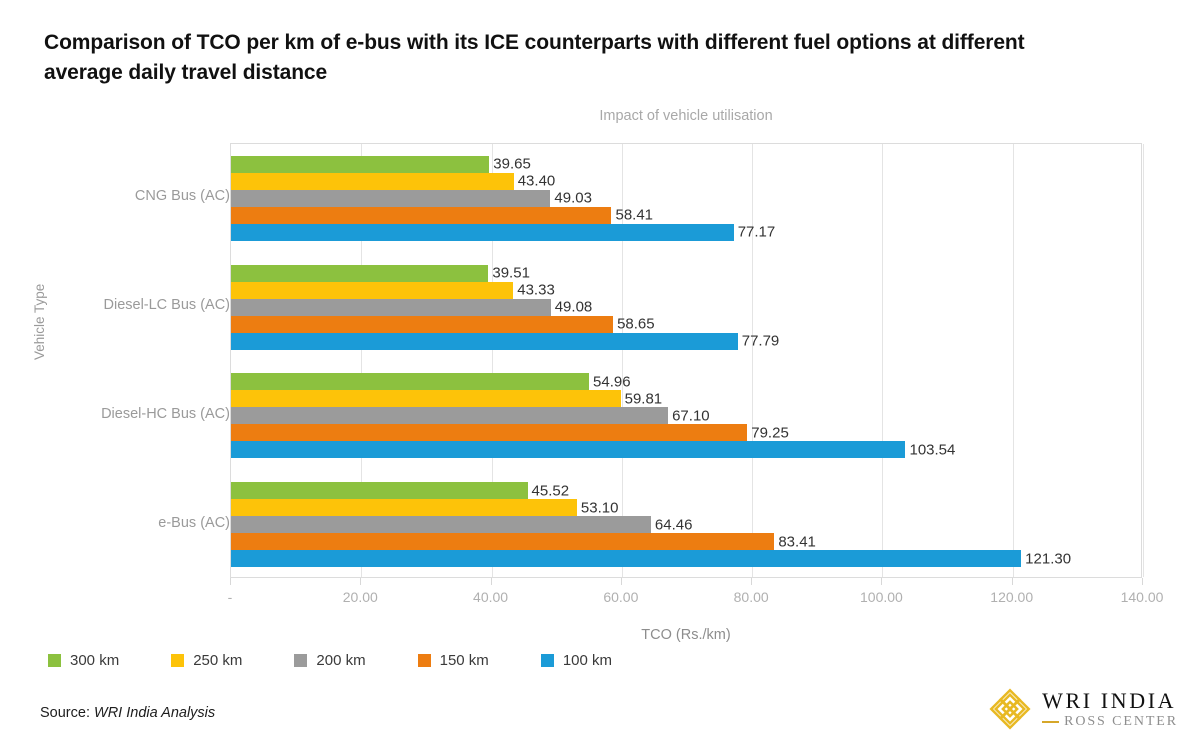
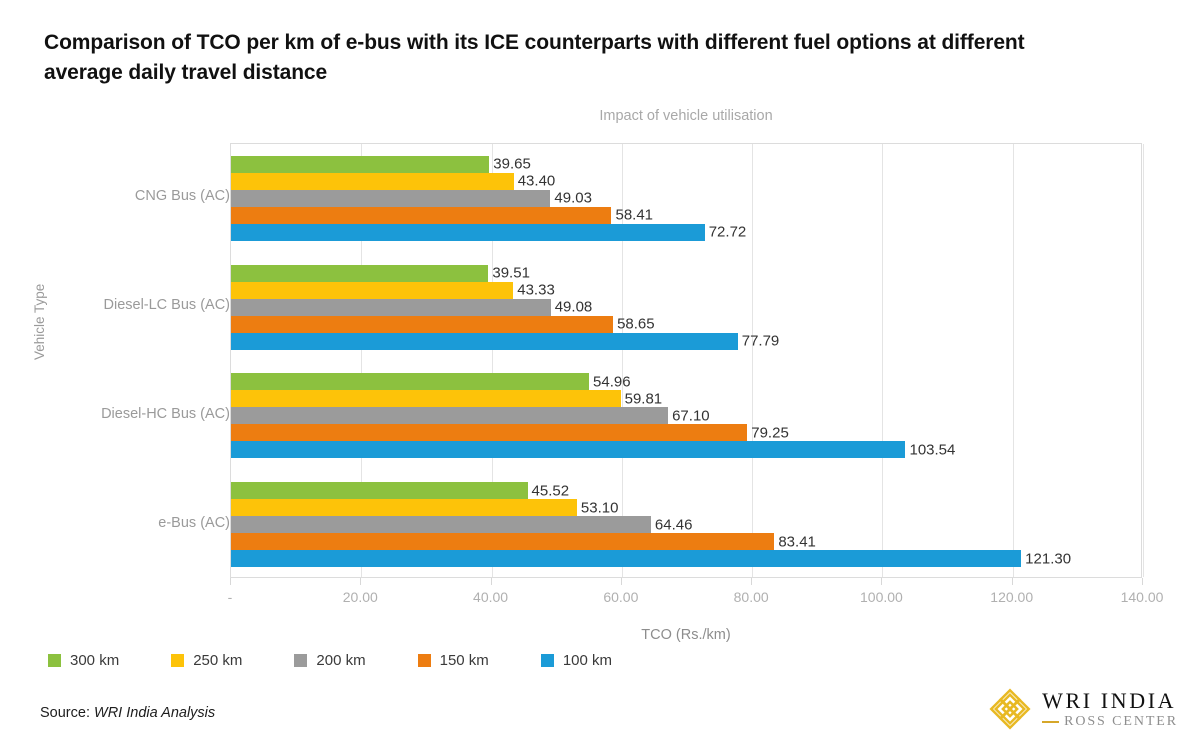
100 km/CNG Bus (AC): 77.17 -> 72.72
